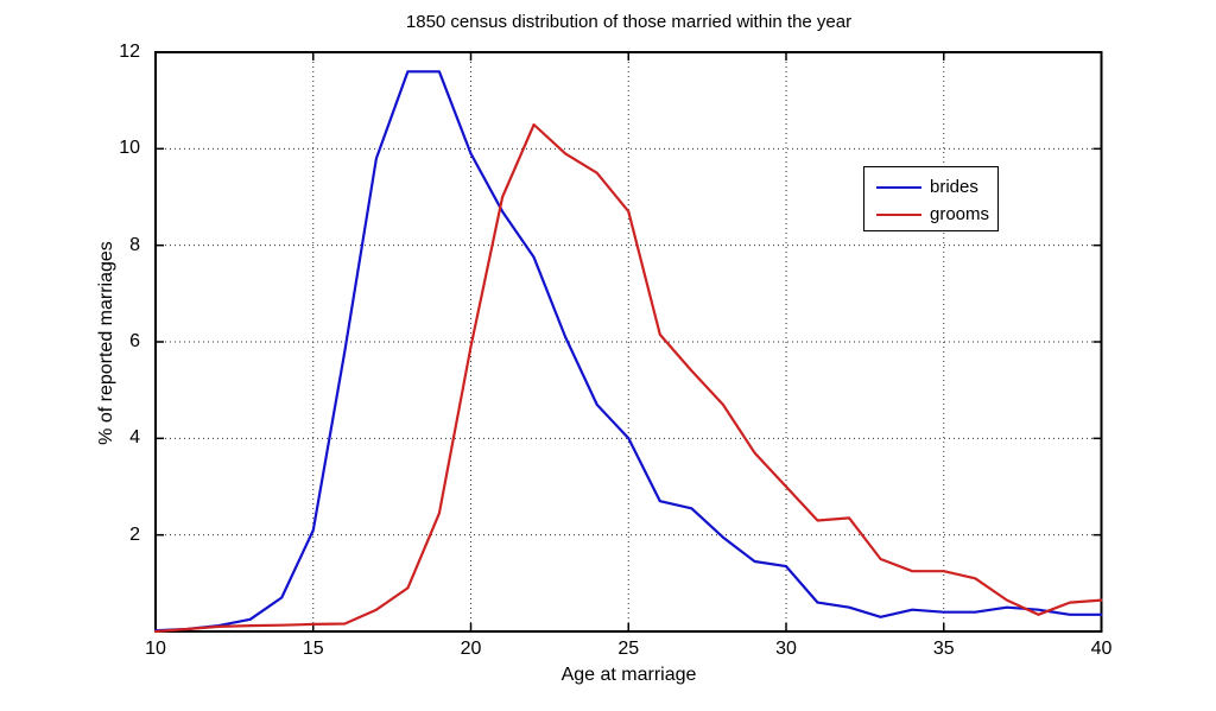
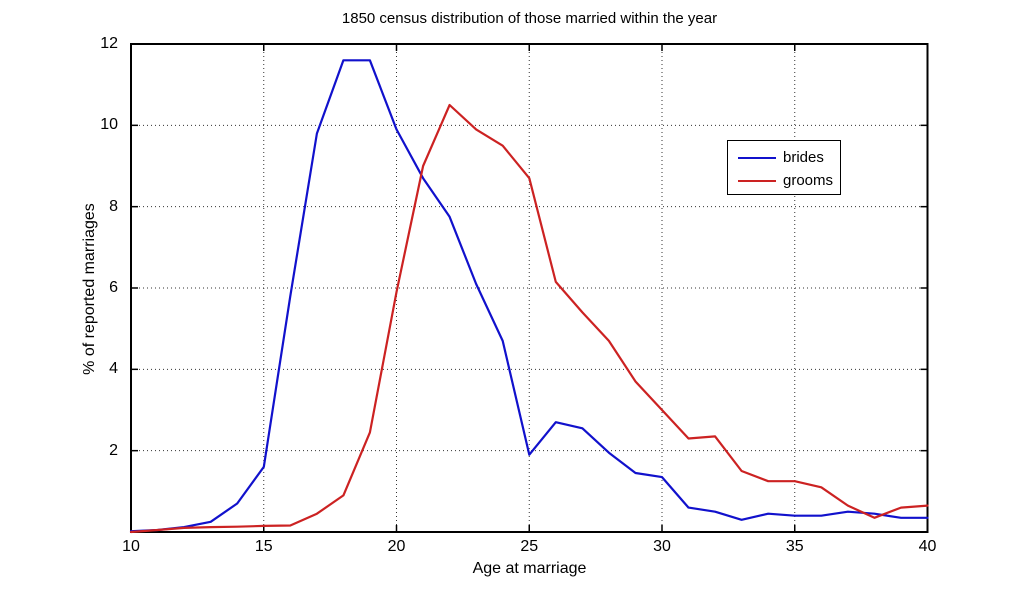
brides/15: 2.1 -> 1.6
brides/25: 4.0 -> 1.9
